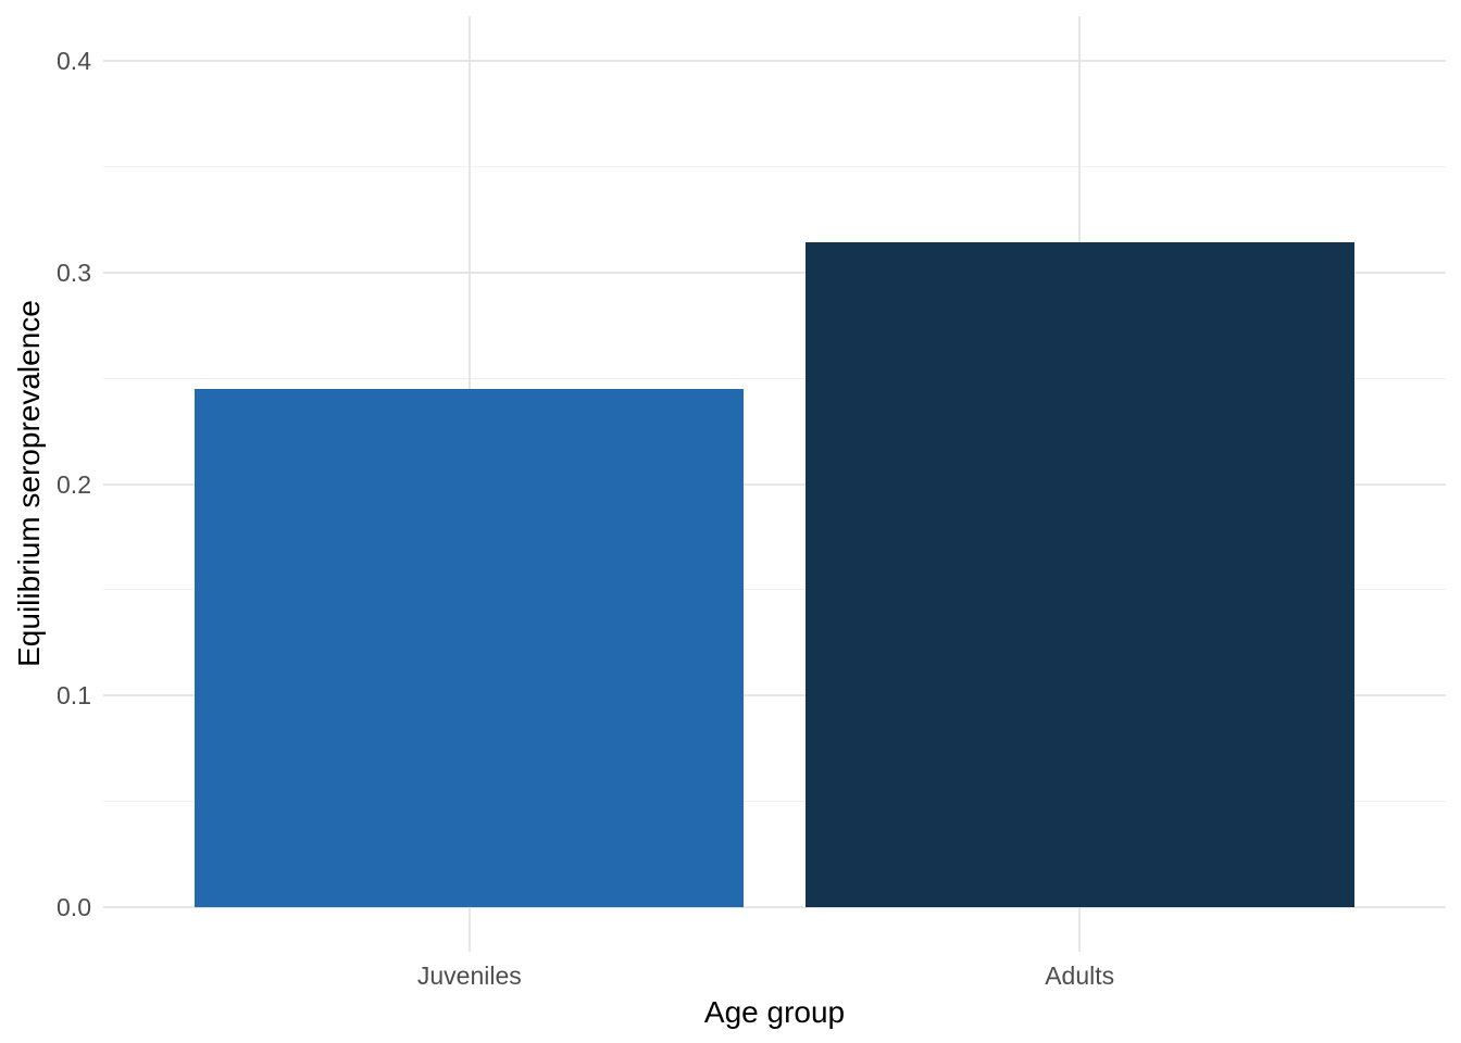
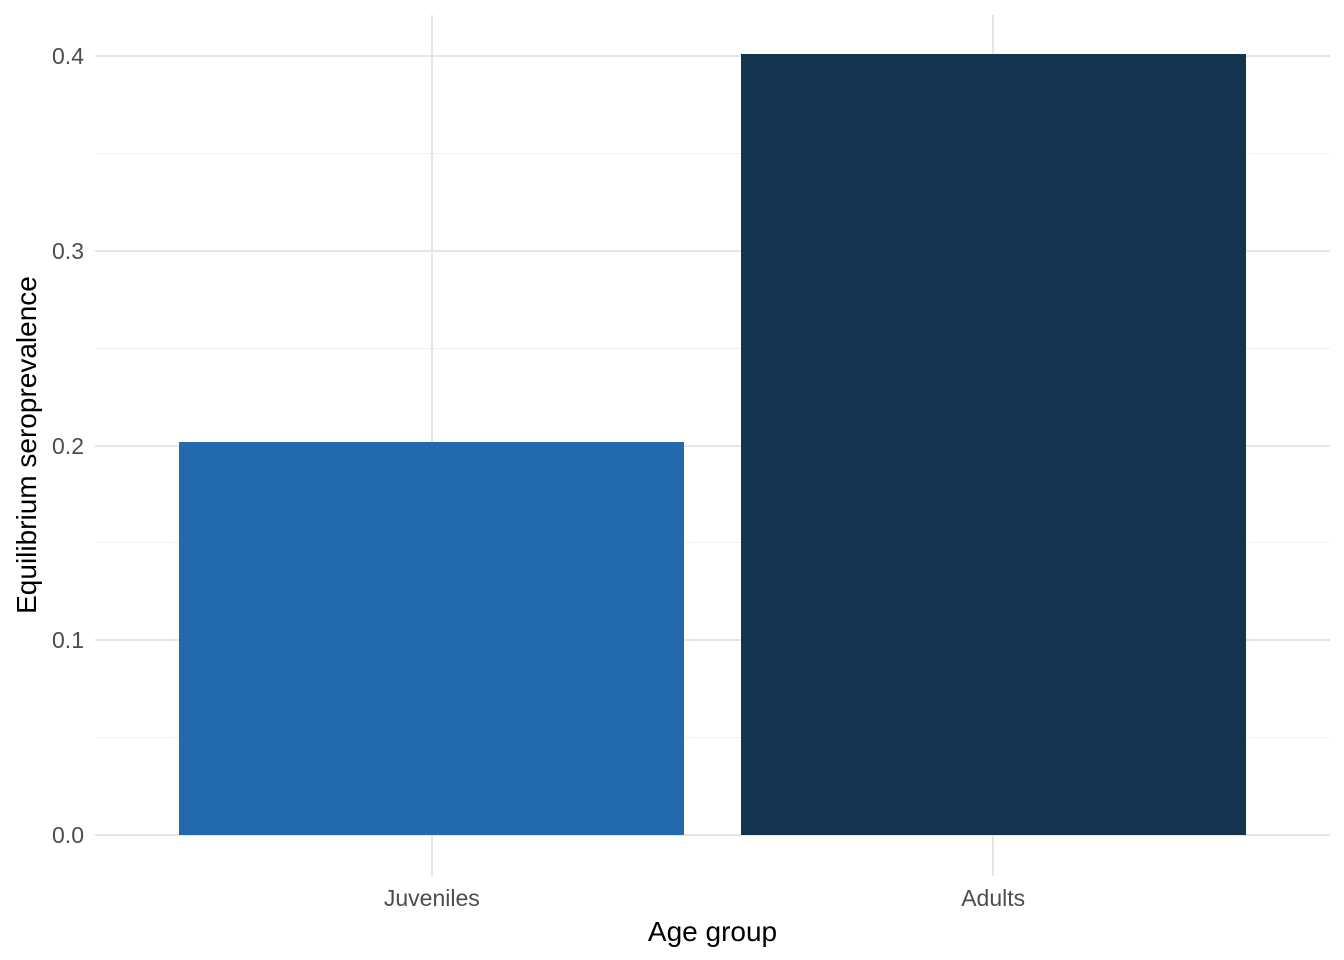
Juveniles: 0.245 -> 0.202
Adults: 0.314 -> 0.401
